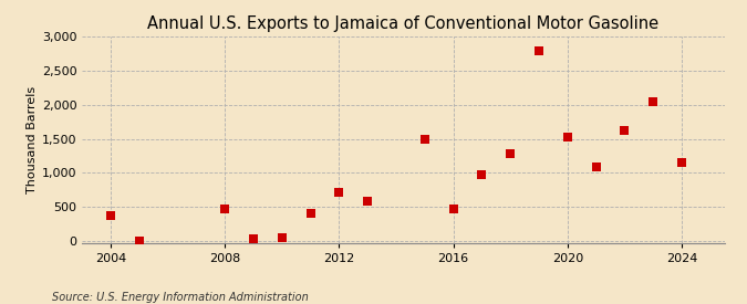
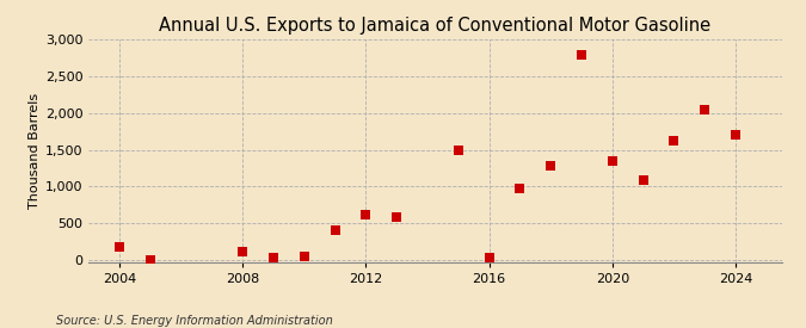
2004: 380 -> 180
2008: 480 -> 120
2012: 720 -> 620
2016: 480 -> 30
2020: 1,520 -> 1,350
2024: 1,160 -> 1,700
